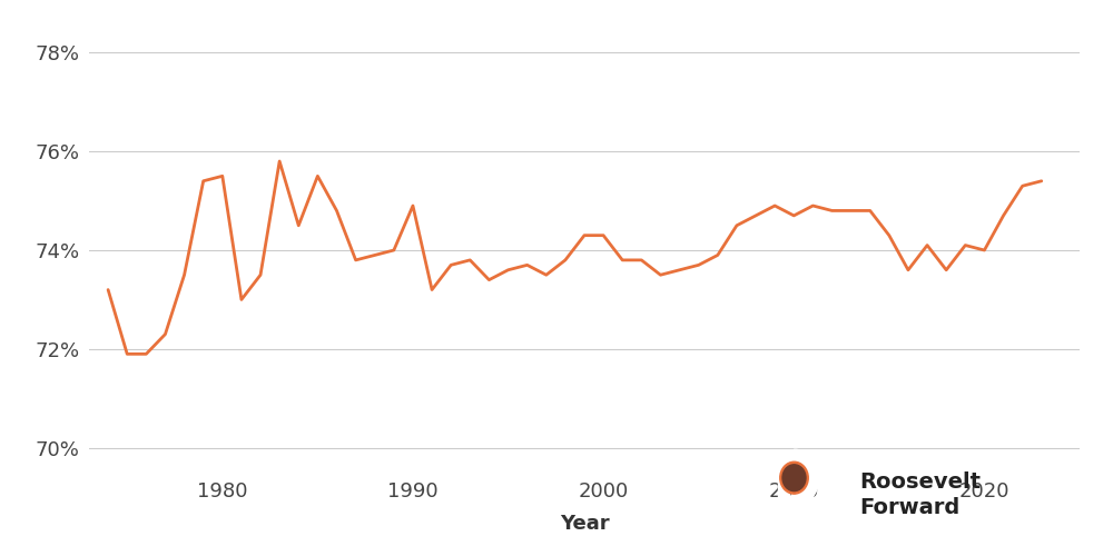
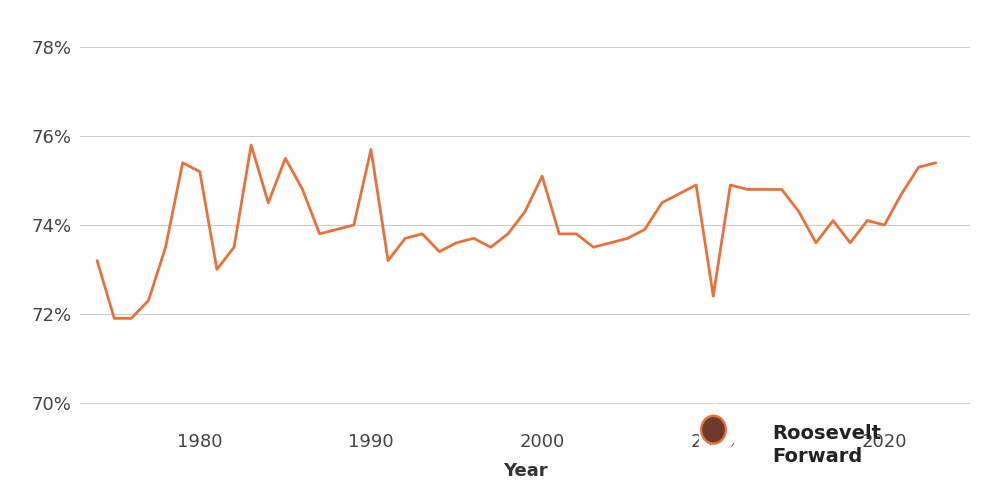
1980: 75.5% -> 75.2%
1990: 74.9% -> 75.7%
2000: 74.3% -> 75.1%
2010: 74.7% -> 72.4%
